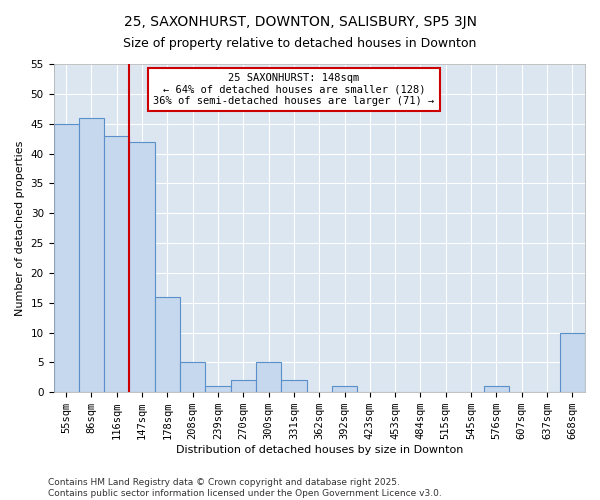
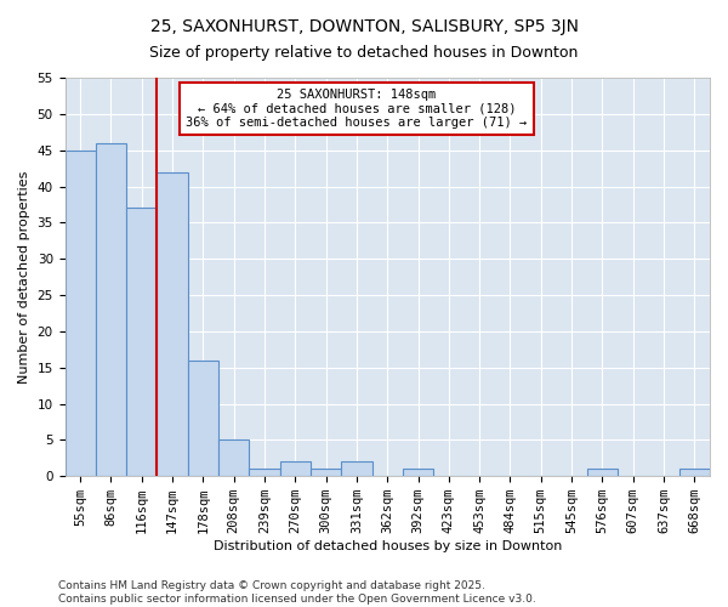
116sqm: 43 -> 37
300sqm: 5 -> 1
668sqm: 10 -> 1
